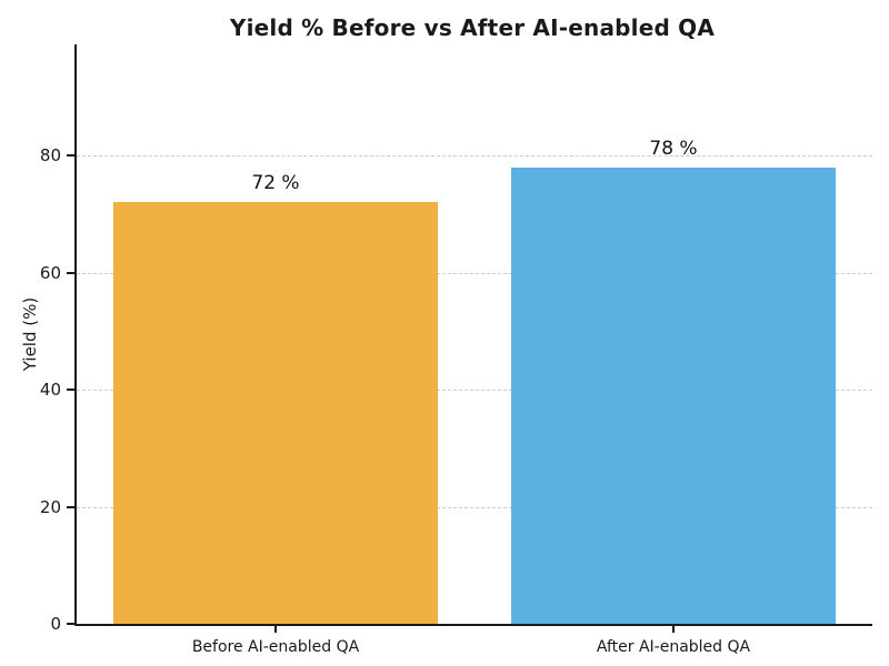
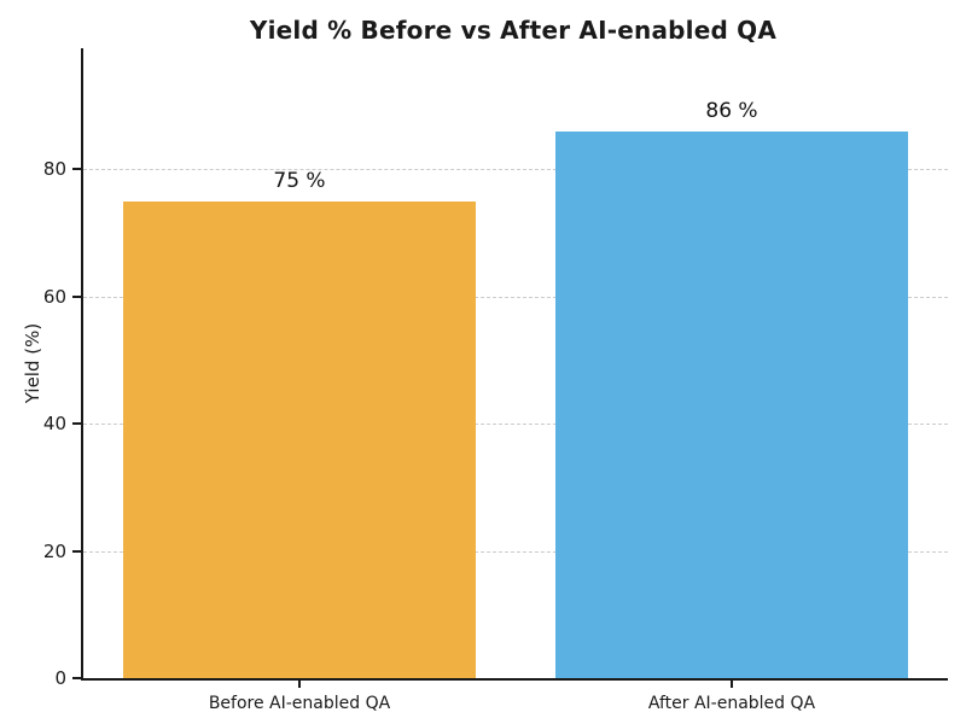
Before AI-enabled QA: 72 -> 75
After AI-enabled QA: 78 -> 86
